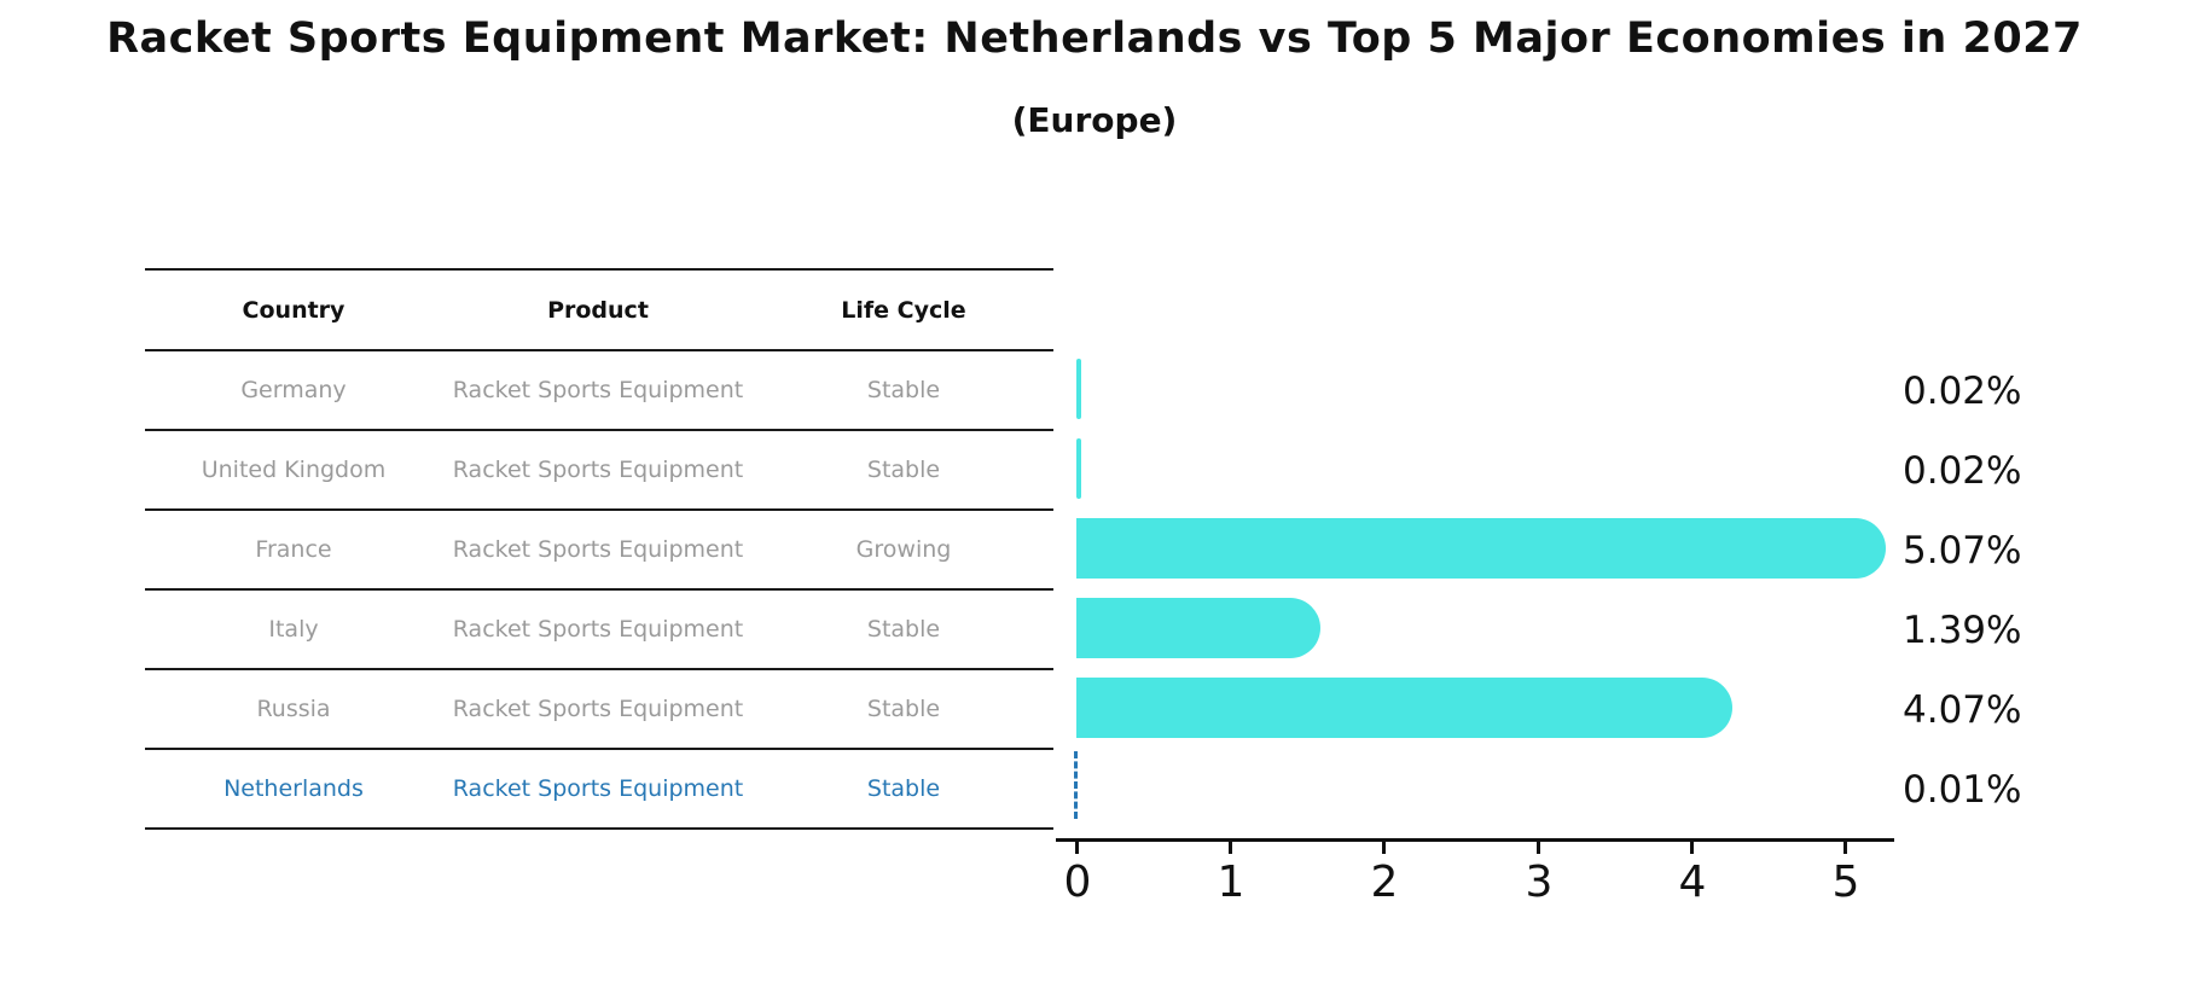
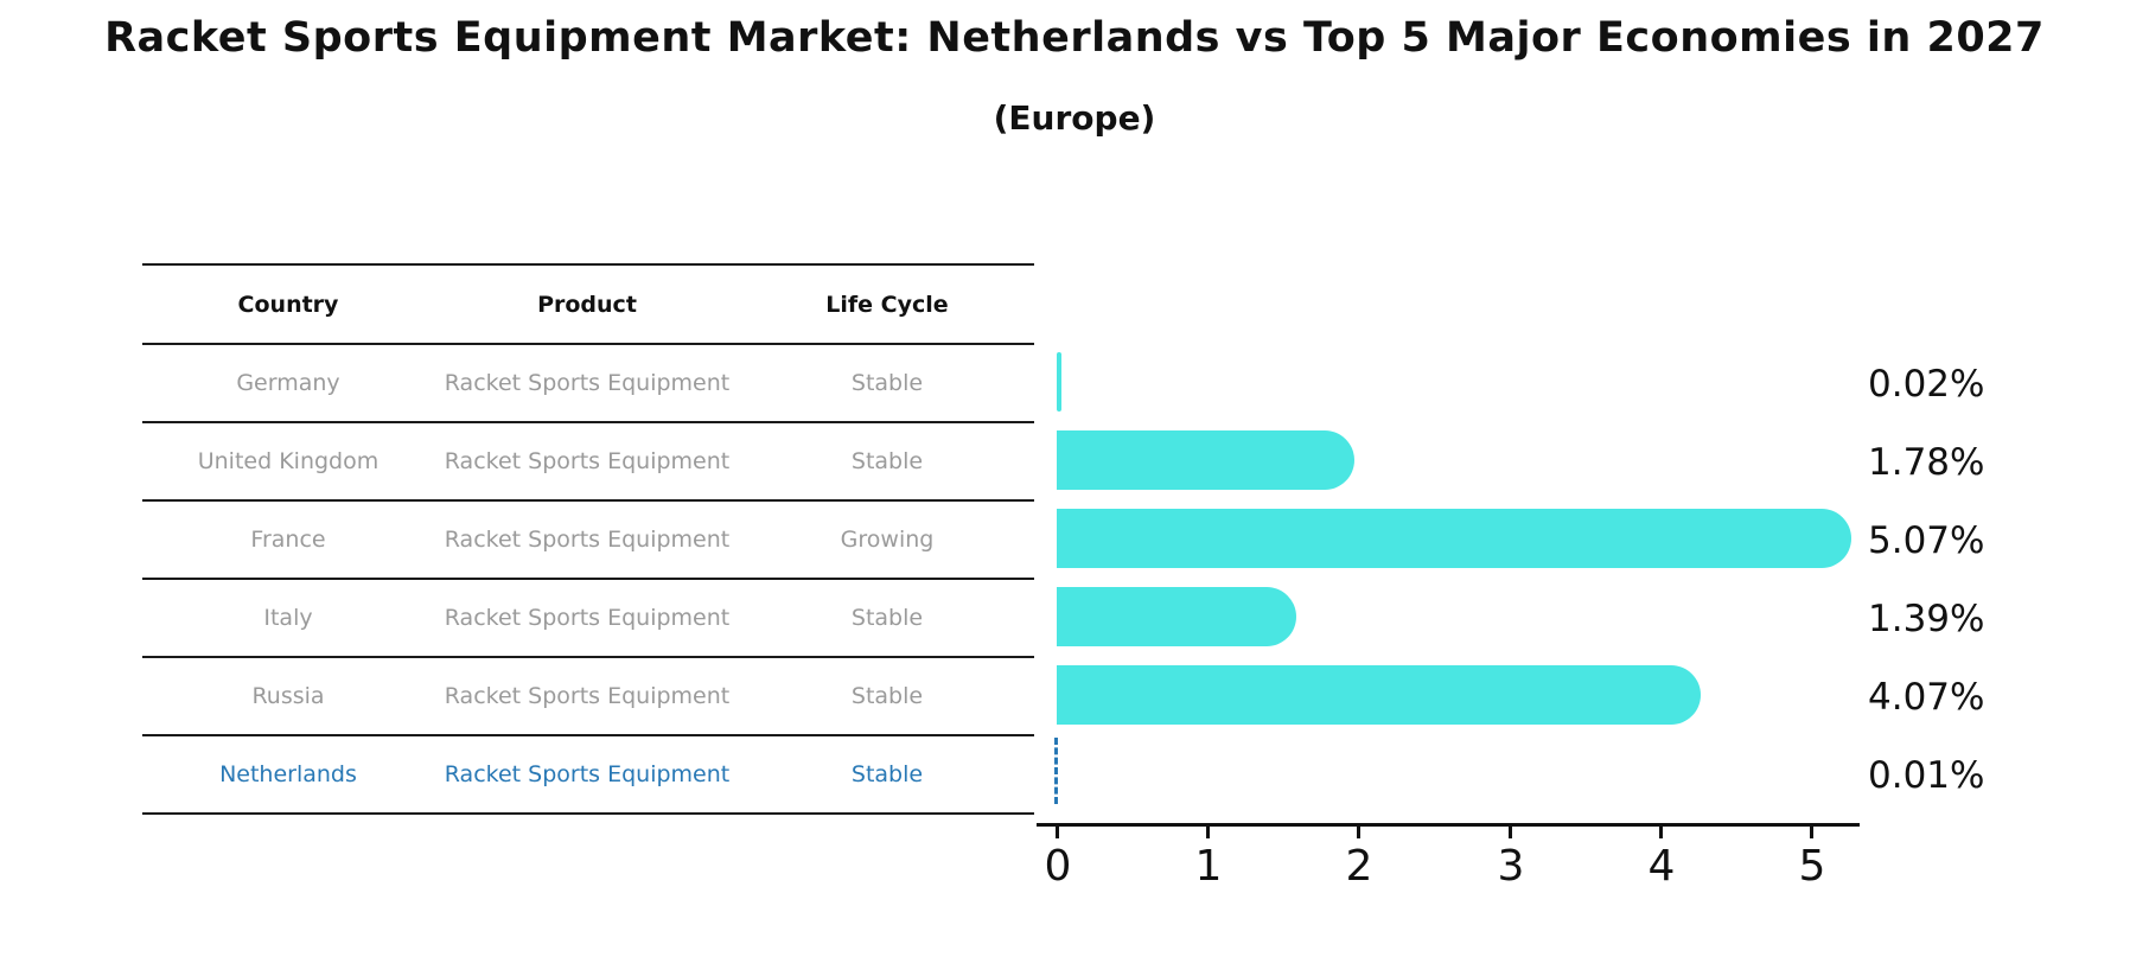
United Kingdom: 0.02% -> 1.78%
